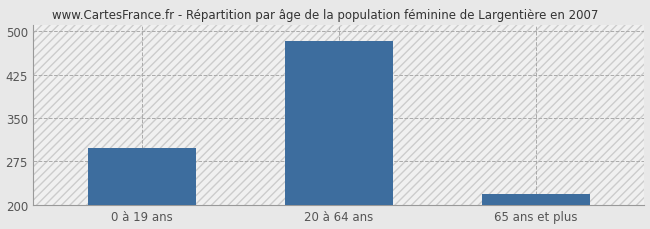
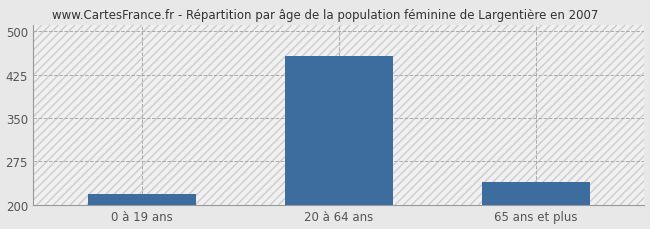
0 à 19 ans: 298 -> 218
20 à 64 ans: 482 -> 457
65 ans et plus: 218 -> 240
